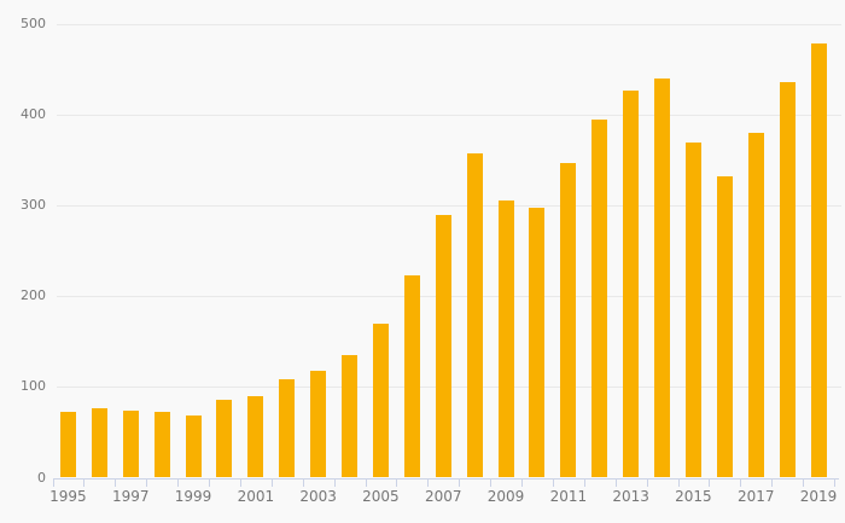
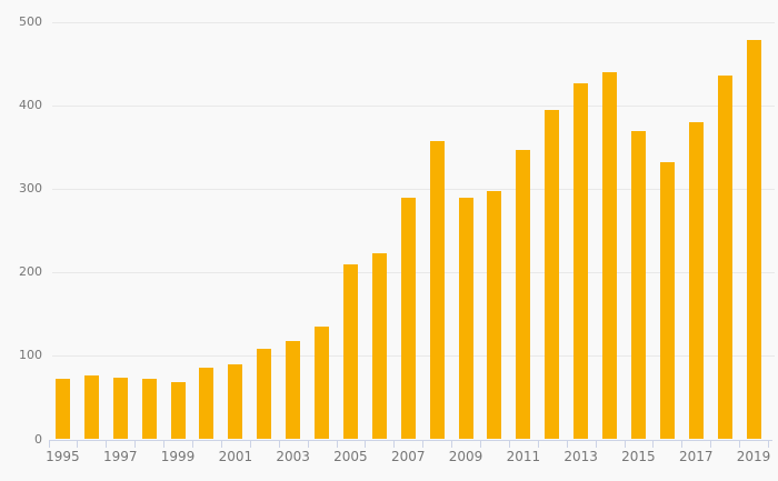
2005: 170 -> 210
2009: 310 -> 290
